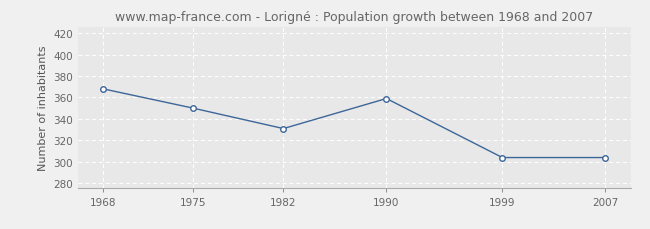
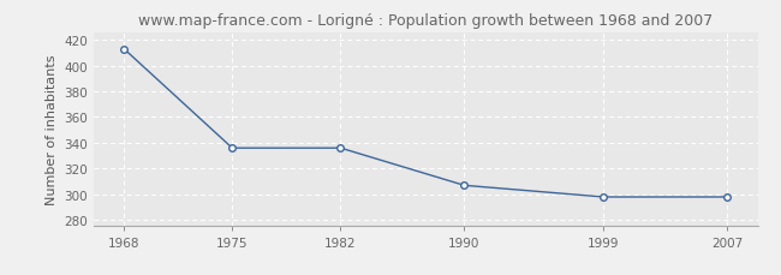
1968: 368 -> 413
1975: 350 -> 336
1982: 331 -> 336
1990: 359 -> 307
1999: 304 -> 298
2007: 304 -> 298
